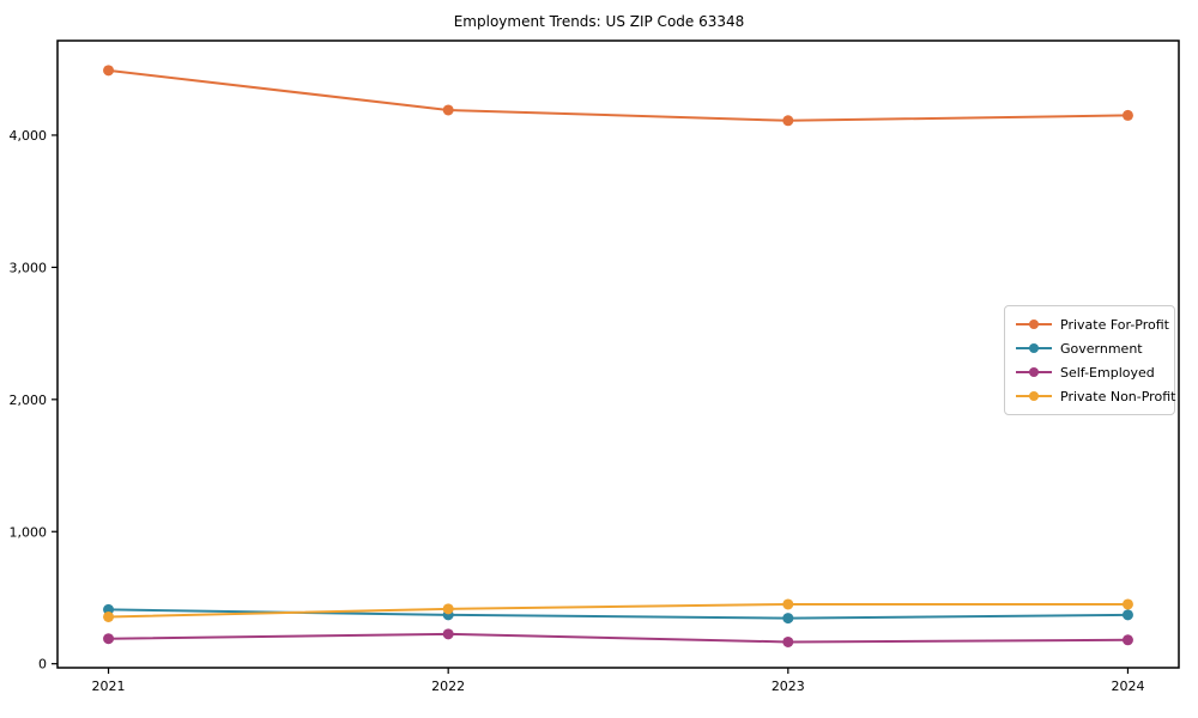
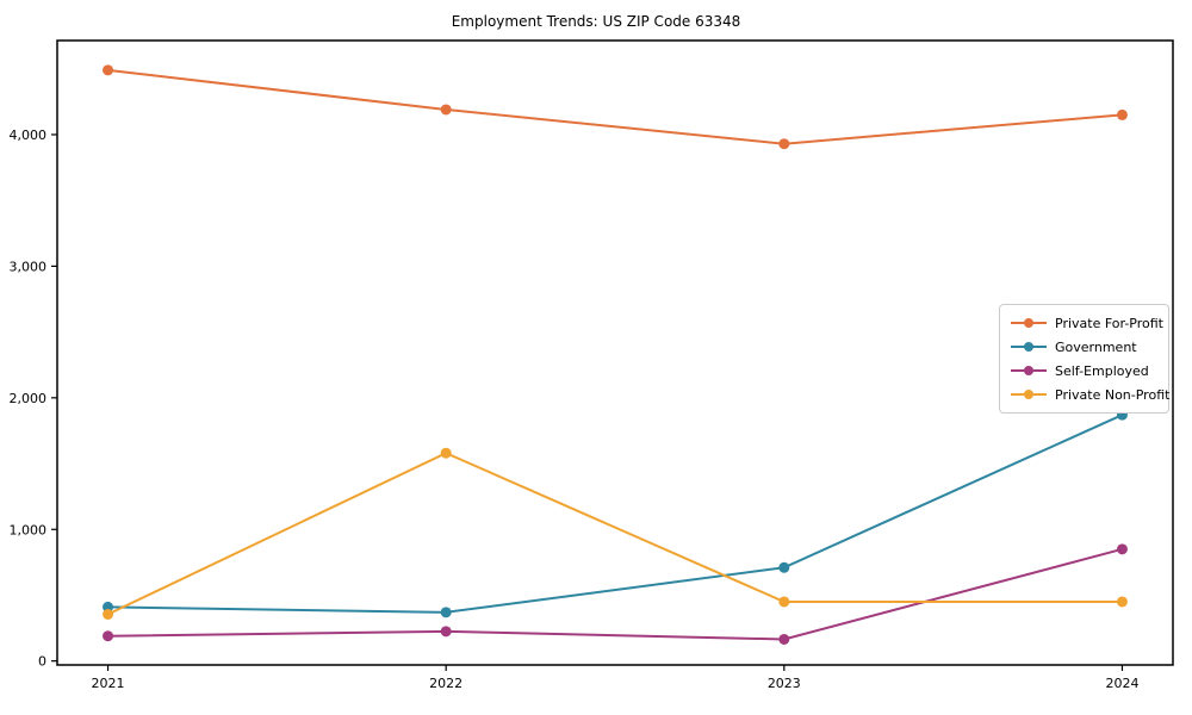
Private Non-Profit/2022: 420 -> 1580
Private For-Profit/2023: 4110 -> 3930
Government/2023: 340 -> 710
Government/2024: 370 -> 1870
Self-Employed/2024: 180 -> 850
